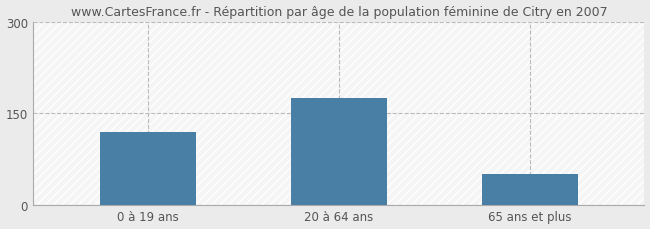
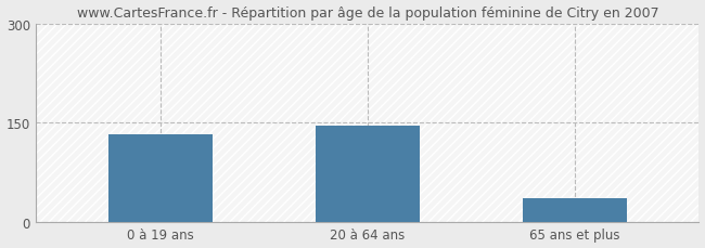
0 à 19 ans: 120 -> 132
20 à 64 ans: 175 -> 146
65 ans et plus: 50 -> 36
